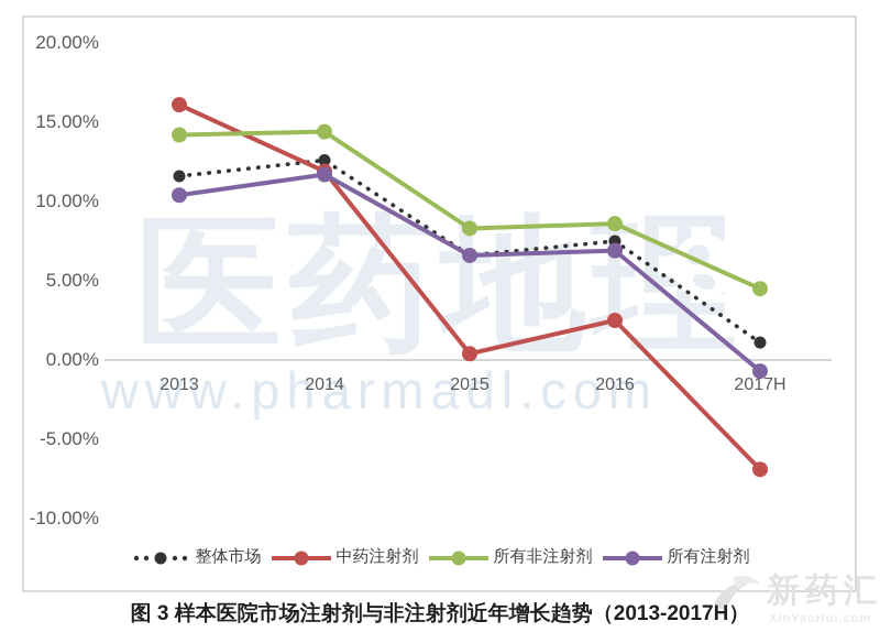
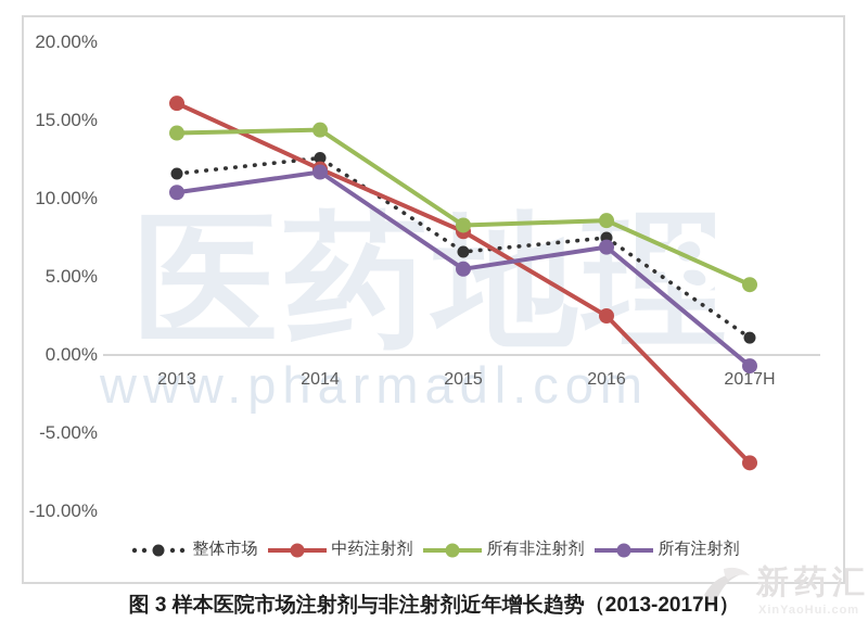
中药注射剂/2015: 0.4% -> 7.9%
所有注射剂/2015: 6.6% -> 5.5%
